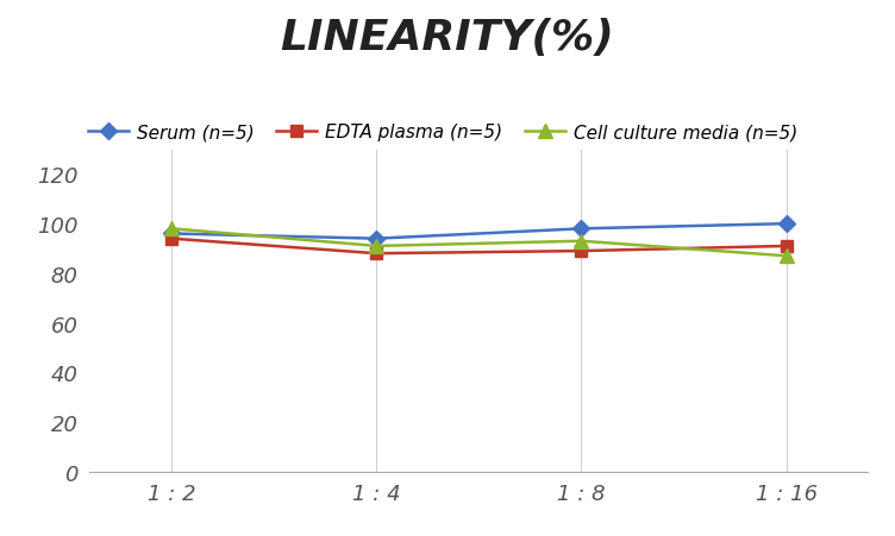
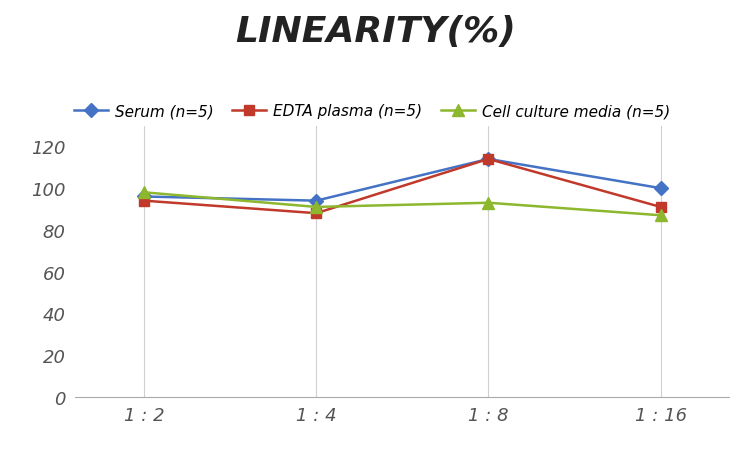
Serum (n=5)/1 : 8: 98 -> 114
EDTA plasma (n=5)/1 : 8: 89 -> 114
